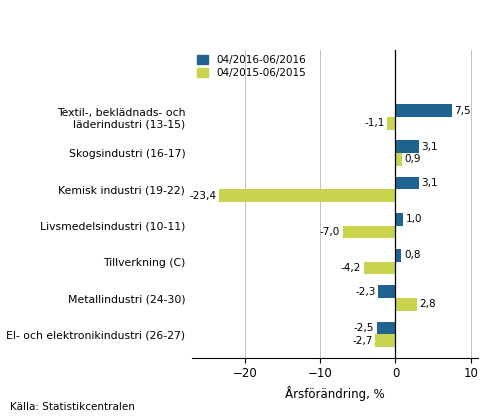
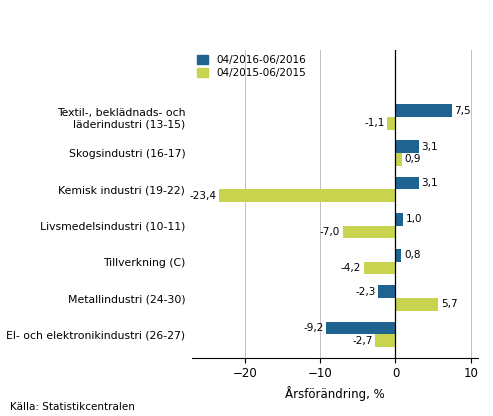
04/2015-06/2015/Metallindustri (24-30): 2,8 -> 5,7
04/2016-06/2016/El- och elektronikindustri (26-27): -2,5 -> -9,2
